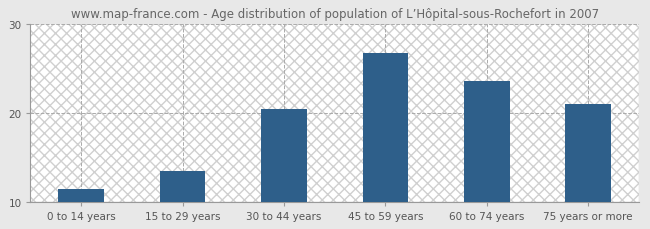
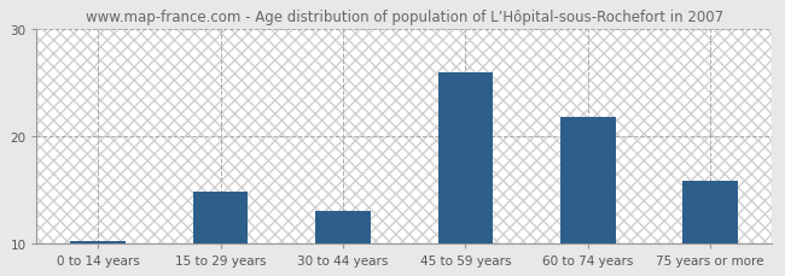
0 to 14 years: 11.4 -> 10.2
15 to 29 years: 13.4 -> 14.8
30 to 44 years: 20.4 -> 13.0
45 to 59 years: 26.8 -> 26.0
60 to 74 years: 23.6 -> 21.8
75 years or more: 21.0 -> 15.8
